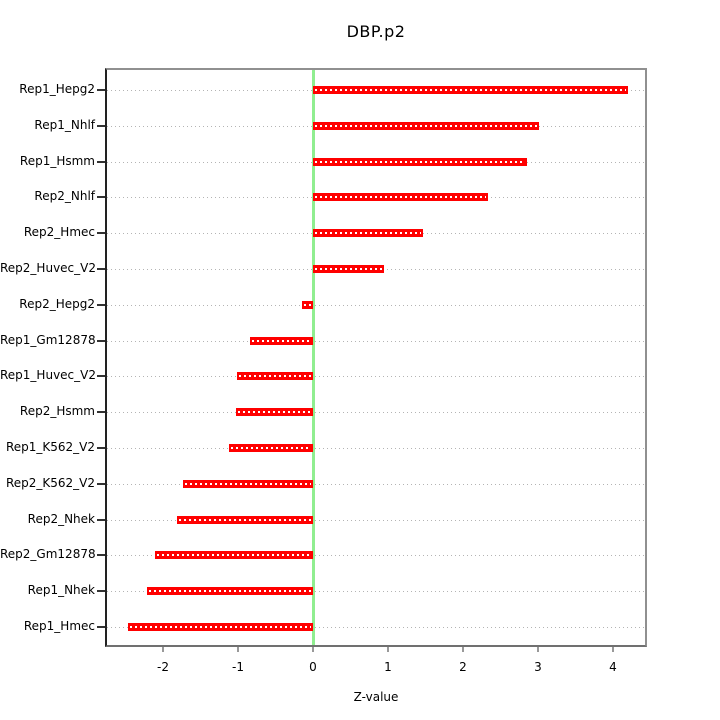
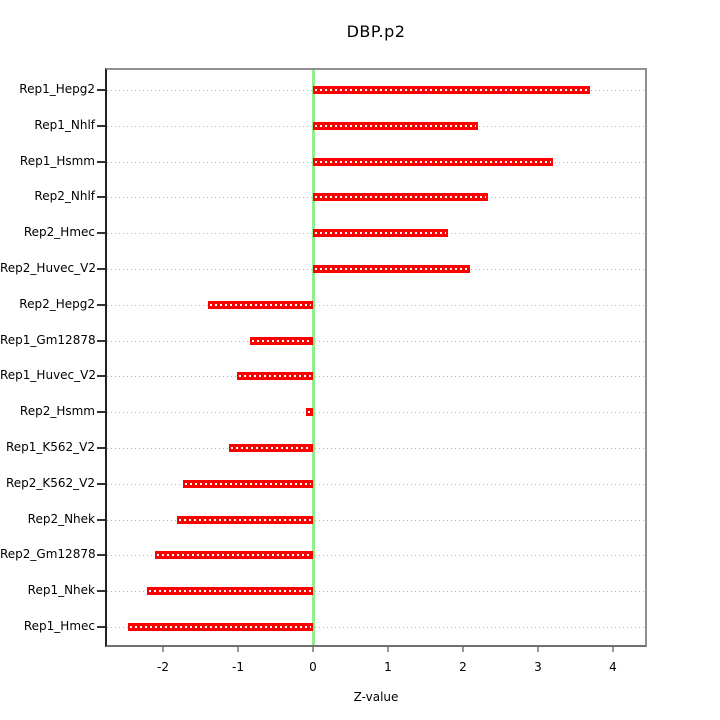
Rep1_Hepg2: 4.2 -> 3.7
Rep1_Nhlf: 3.0 -> 2.2
Rep1_Hsmm: 2.9 -> 3.2
Rep2_Hmec: 1.5 -> 1.8
Rep2_Huvec_V2: 0.9 -> 2.1
Rep2_Hepg2: -0.1 -> -1.4
Rep2_Hsmm: -1.0 -> -0.1
